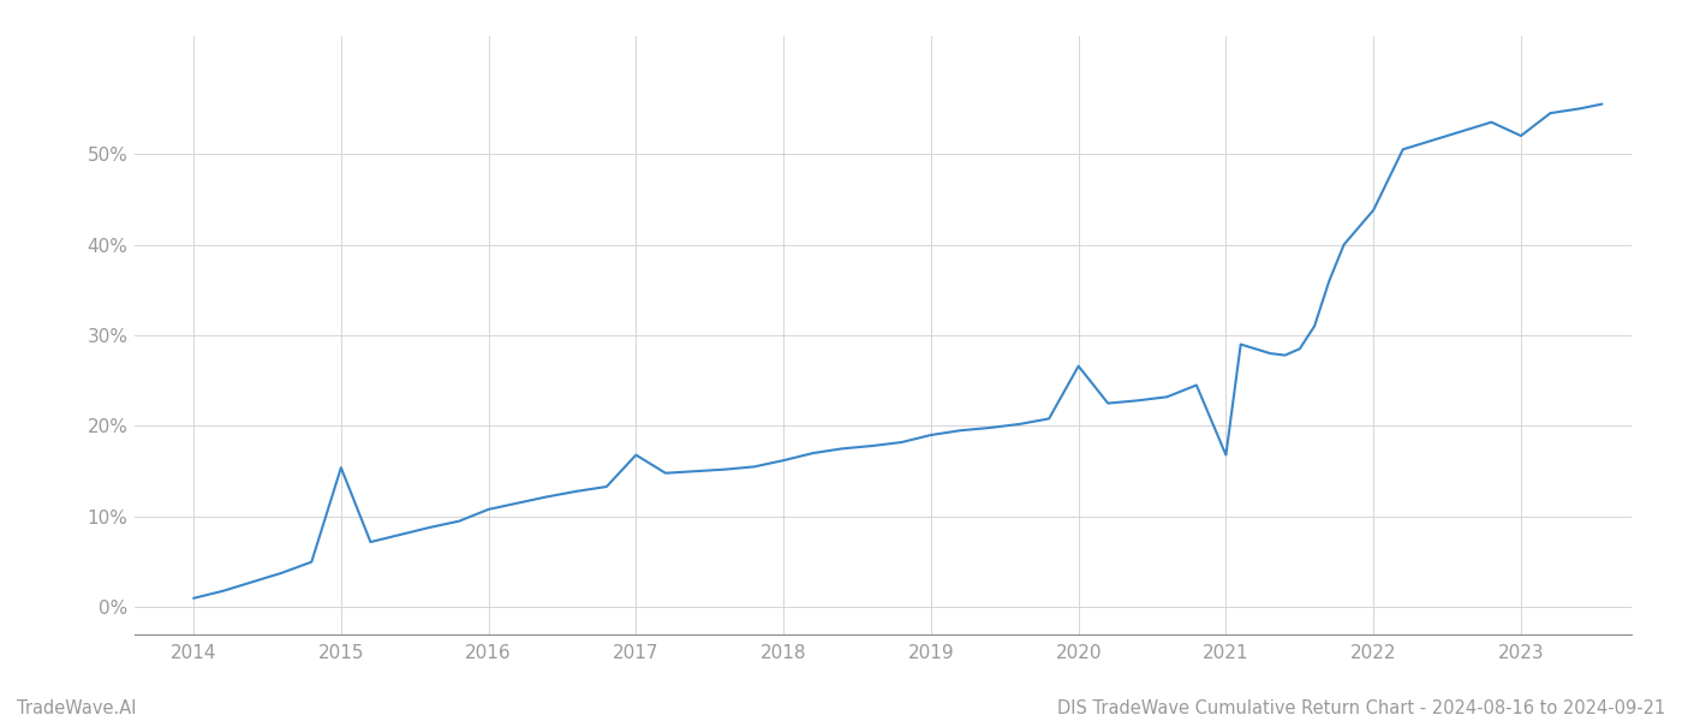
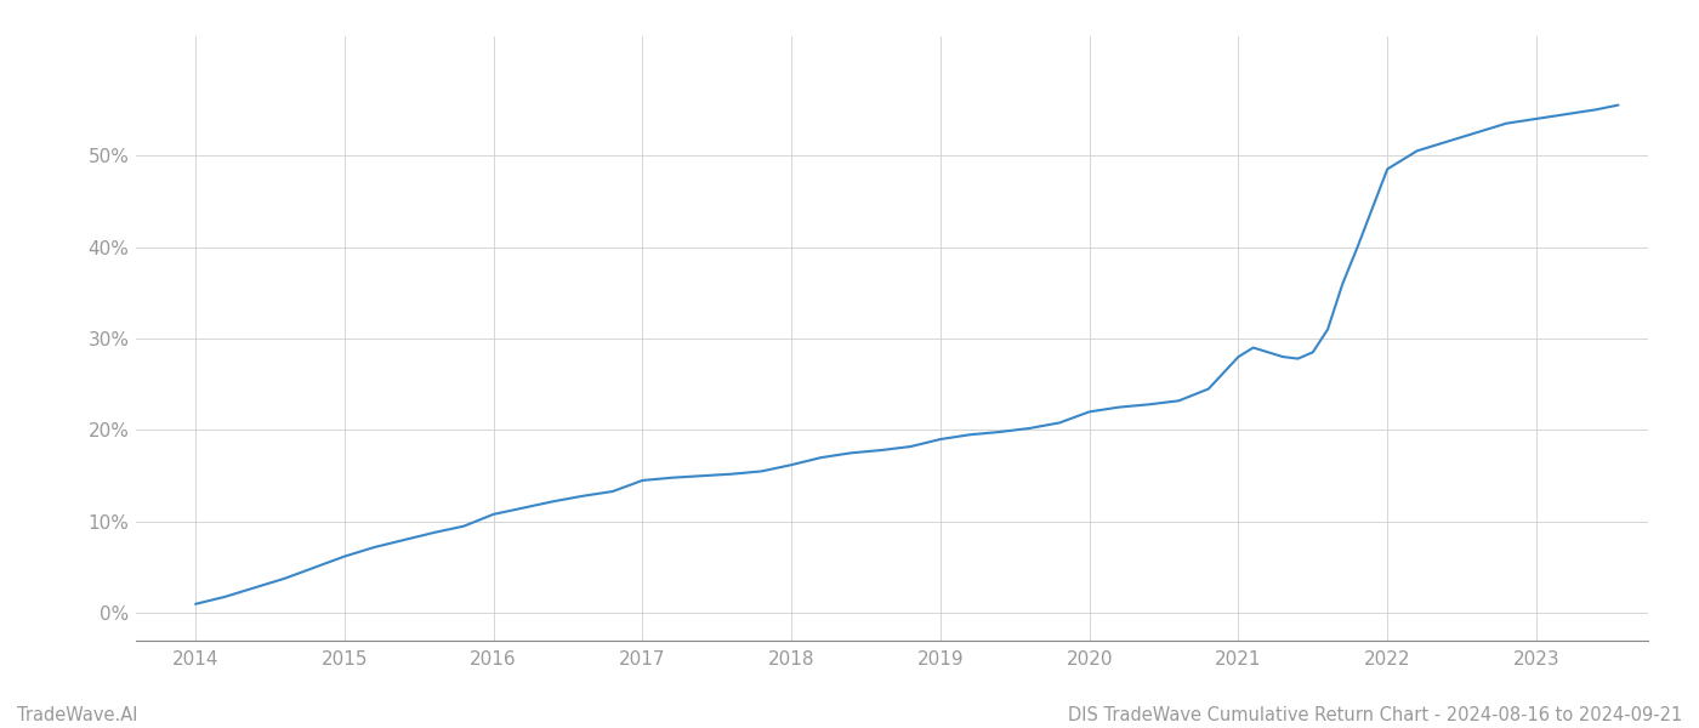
2015: 15.4% -> 6.2%
2017: 16.8% -> 14.5%
2020: 26.6% -> 22.0%
2021: 16.8% -> 28.0%
2022: 43.8% -> 48.5%
2023: 52.0% -> 54.0%
